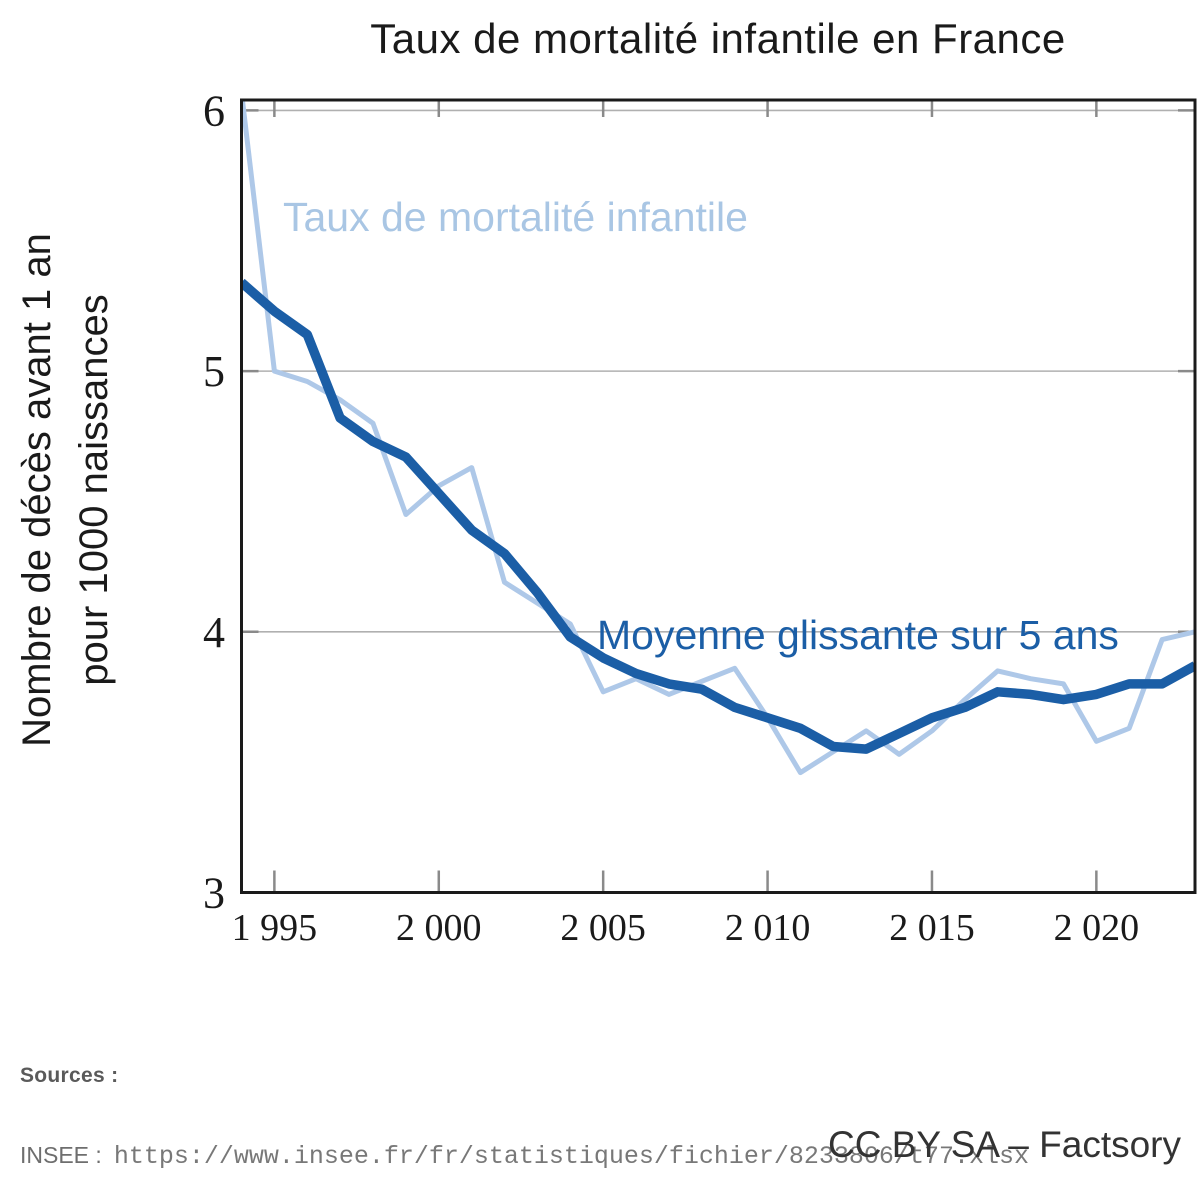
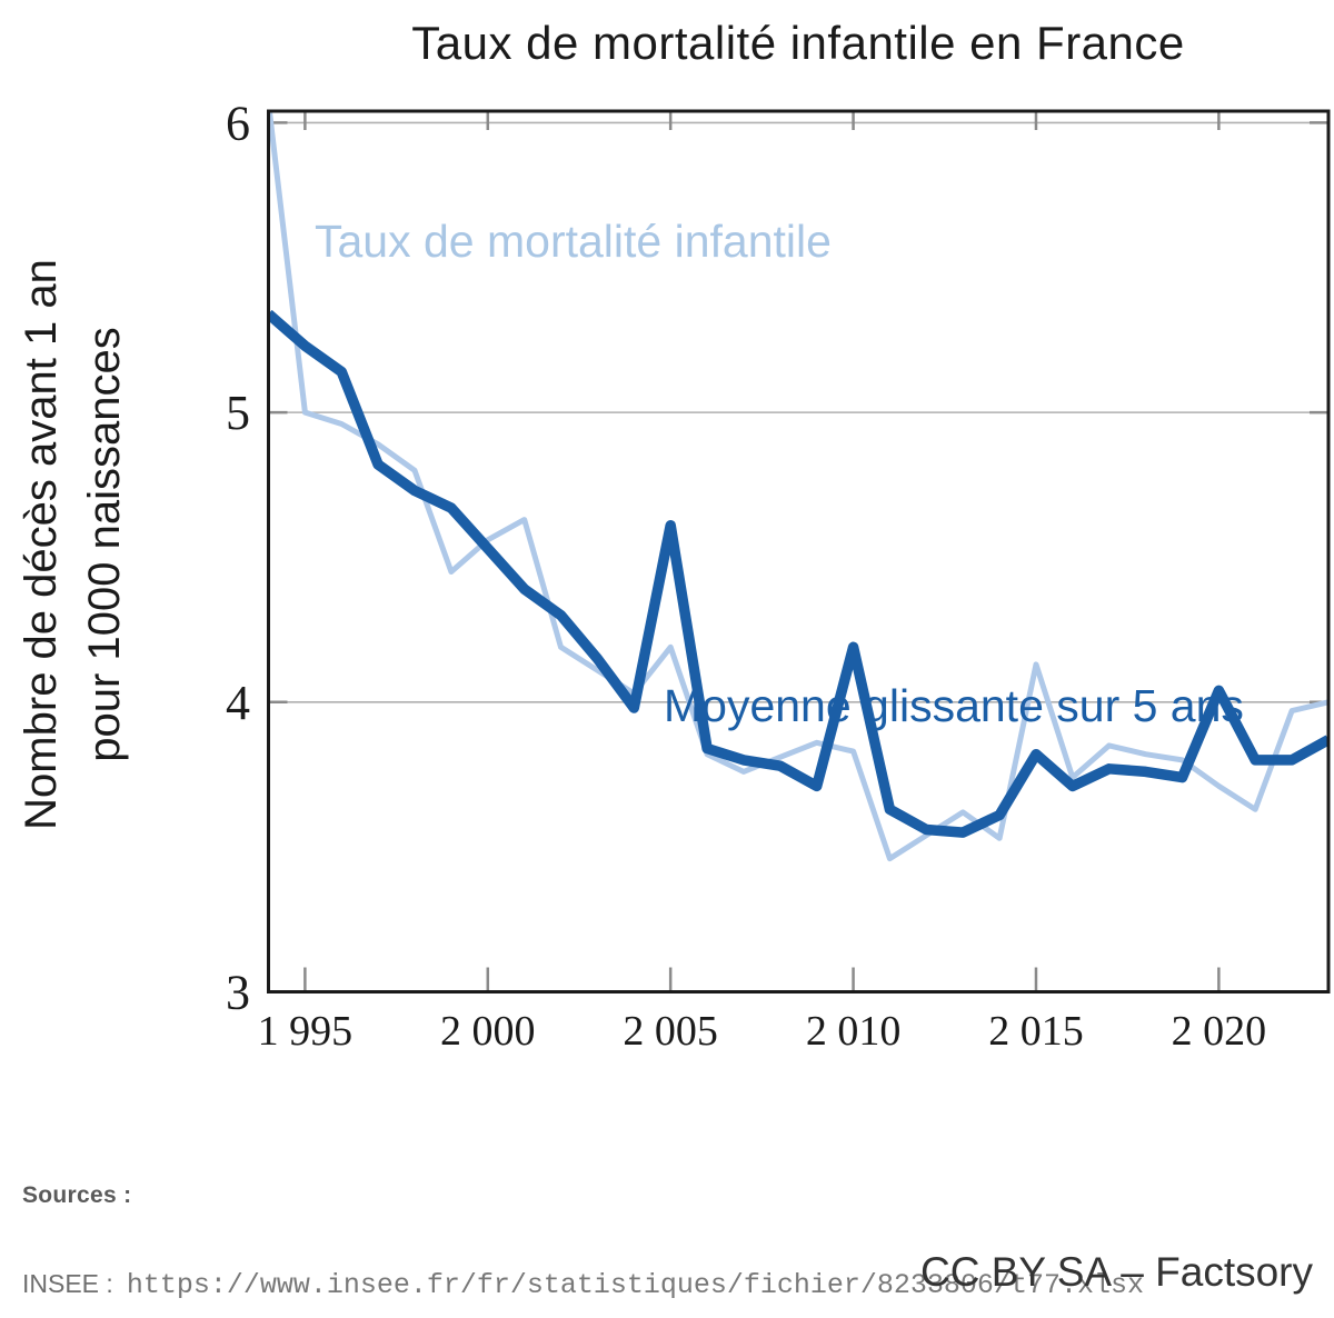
Taux de mortalité infantile/2005: 3.77 -> 4.19
Moyenne glissante sur 5 ans/2005: 3.90 -> 4.61
Taux de mortalité infantile/2010: 3.67 -> 3.83
Moyenne glissante sur 5 ans/2010: 3.67 -> 4.19
Taux de mortalité infantile/2015: 3.62 -> 4.13
Moyenne glissante sur 5 ans/2015: 3.67 -> 3.82
Taux de mortalité infantile/2020: 3.58 -> 3.71
Moyenne glissante sur 5 ans/2020: 3.76 -> 4.04
